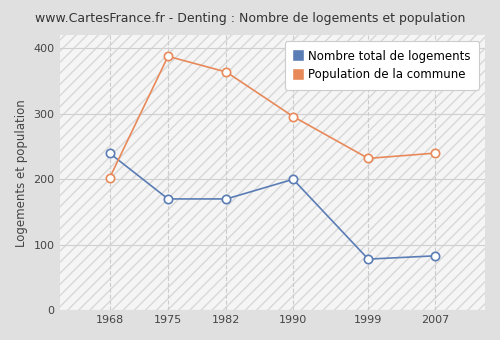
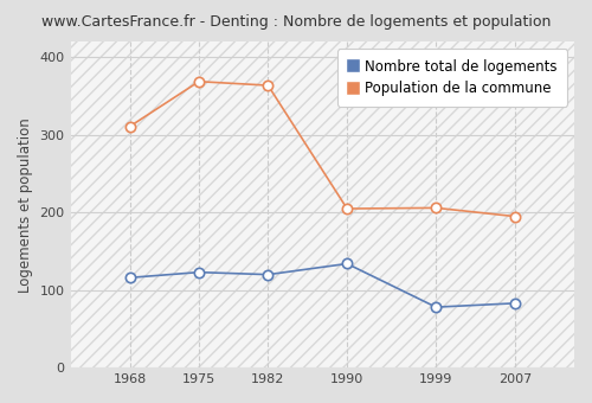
Nombre total de logements/1968: 240 -> 116
Population de la commune/1968: 202 -> 311
Nombre total de logements/1975: 170 -> 123
Population de la commune/1975: 388 -> 369
Nombre total de logements/1982: 170 -> 120
Nombre total de logements/1990: 200 -> 134
Population de la commune/1990: 296 -> 205
Population de la commune/1999: 232 -> 206
Population de la commune/2007: 240 -> 195
